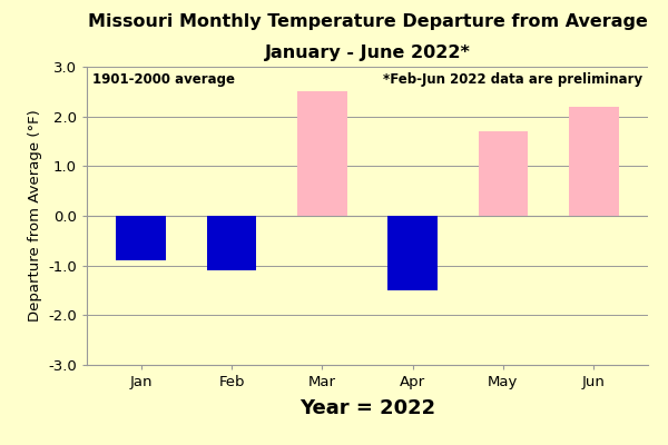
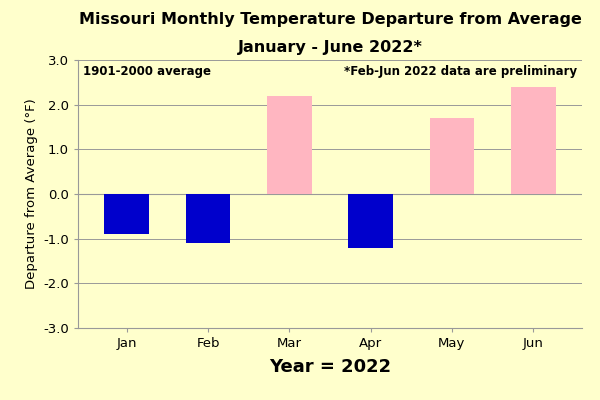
Mar: 2.5 -> 2.2
Apr: -1.5 -> -1.2
Jun: 2.2 -> 2.4
